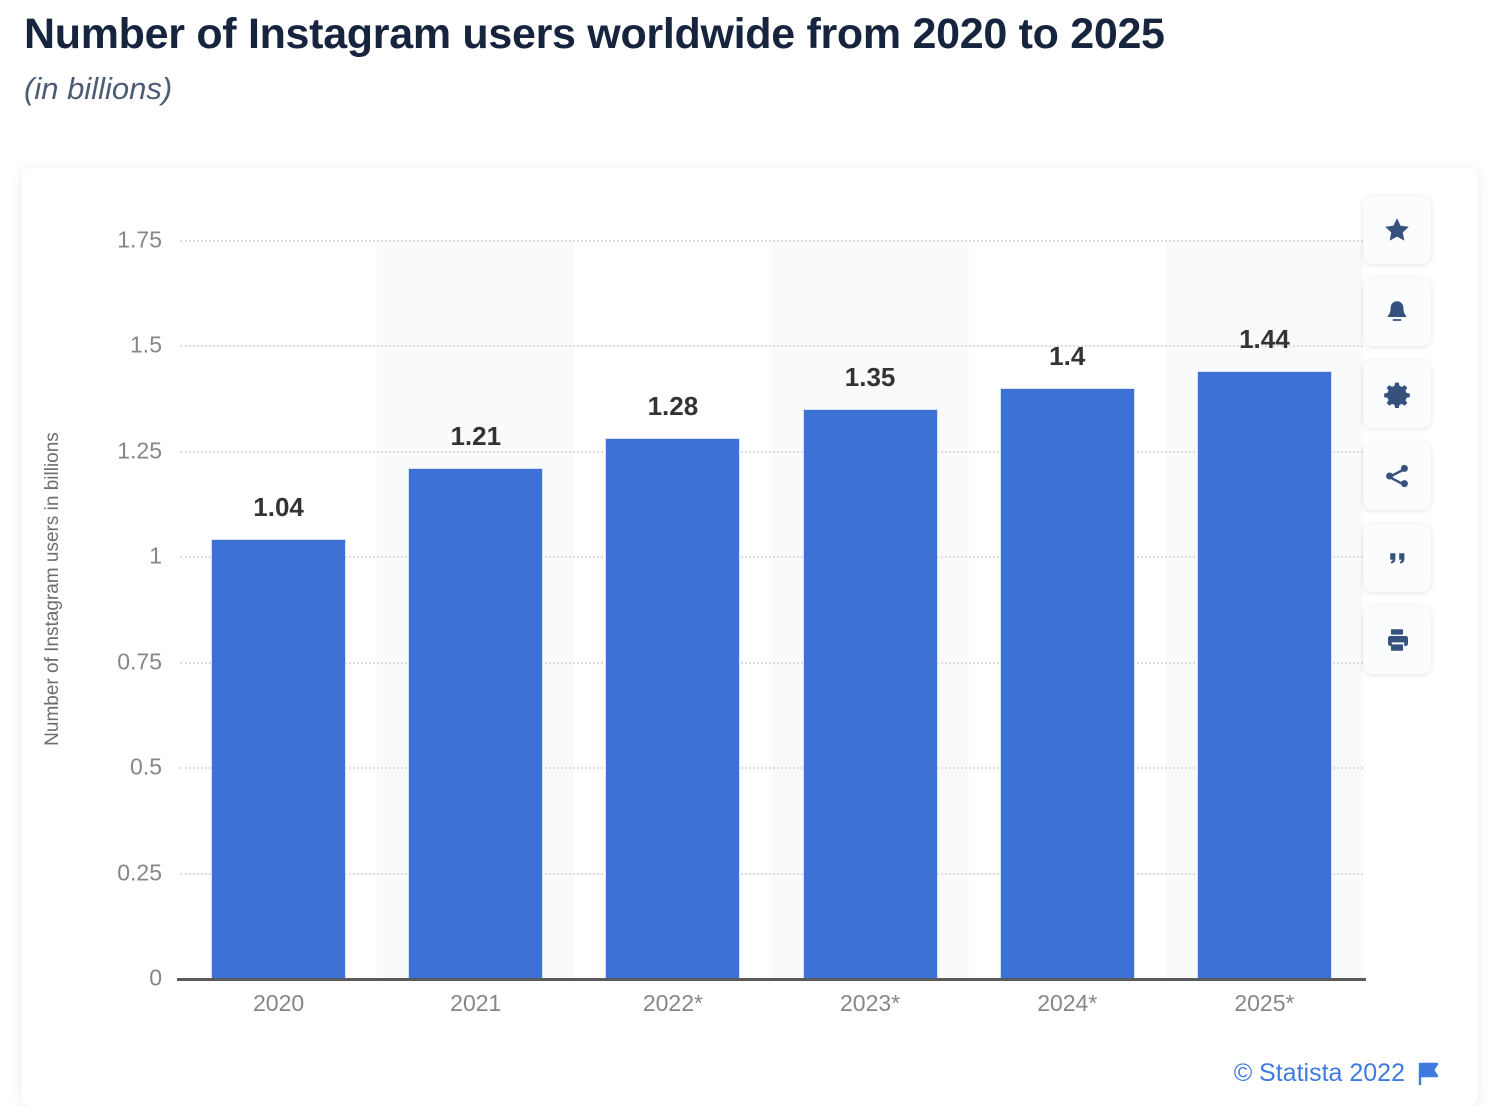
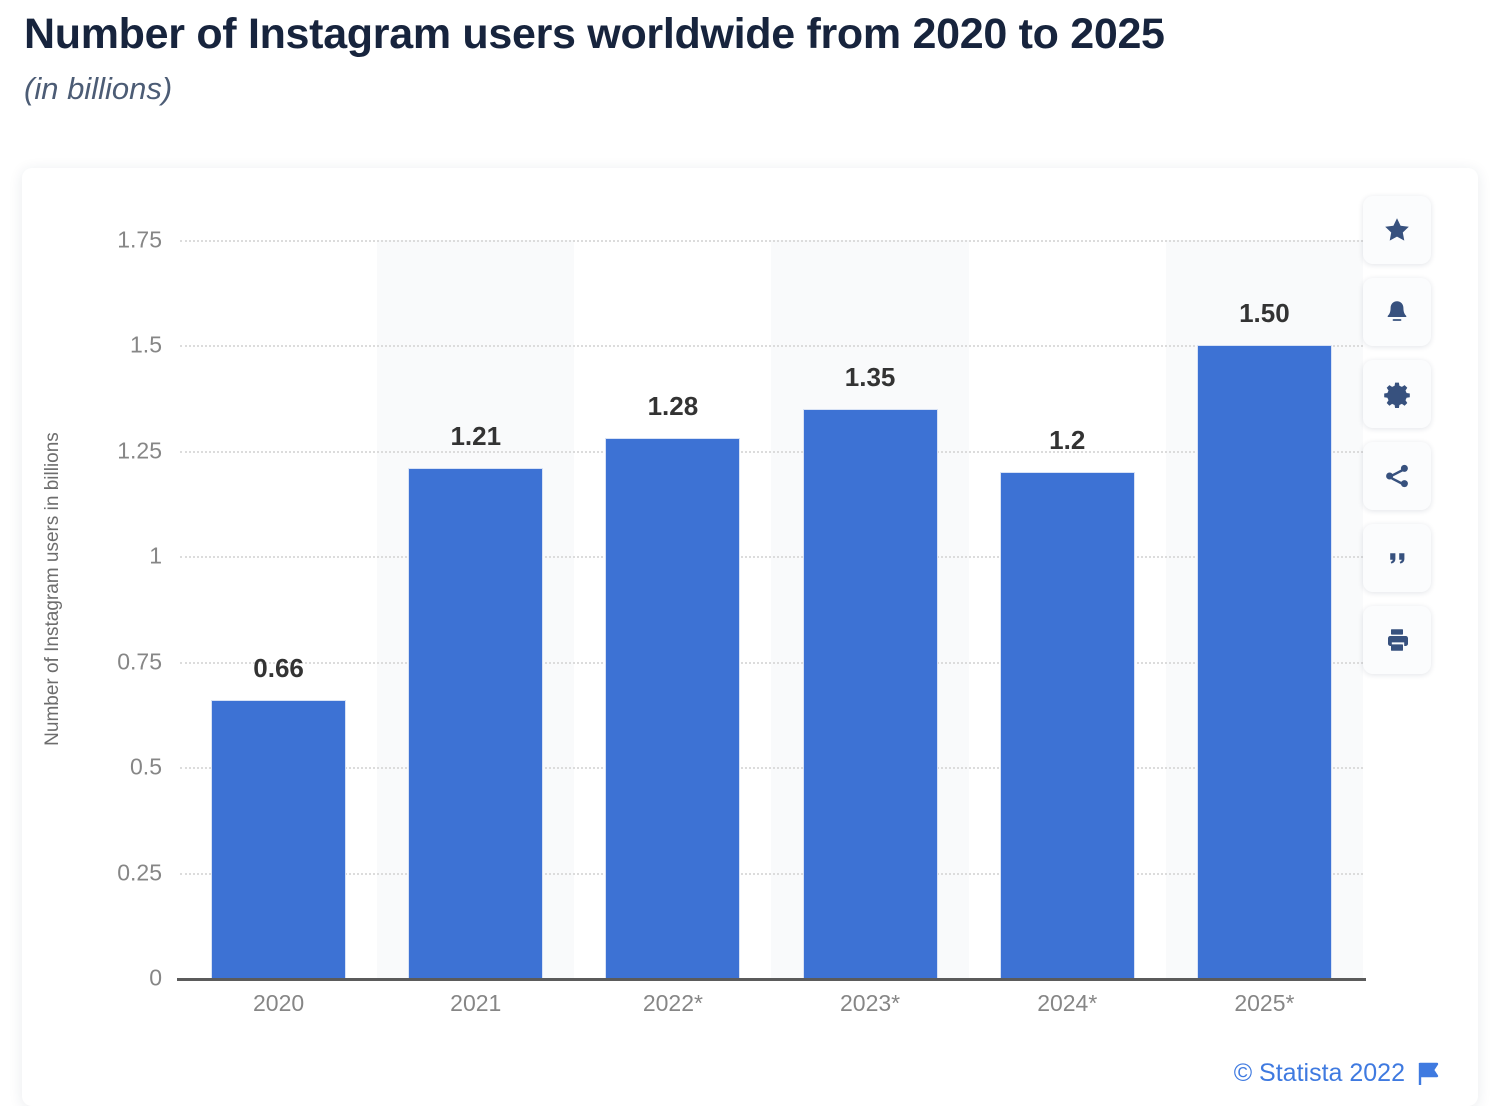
2020: 1.04 -> 0.66
2024*: 1.4 -> 1.2
2025*: 1.44 -> 1.50
